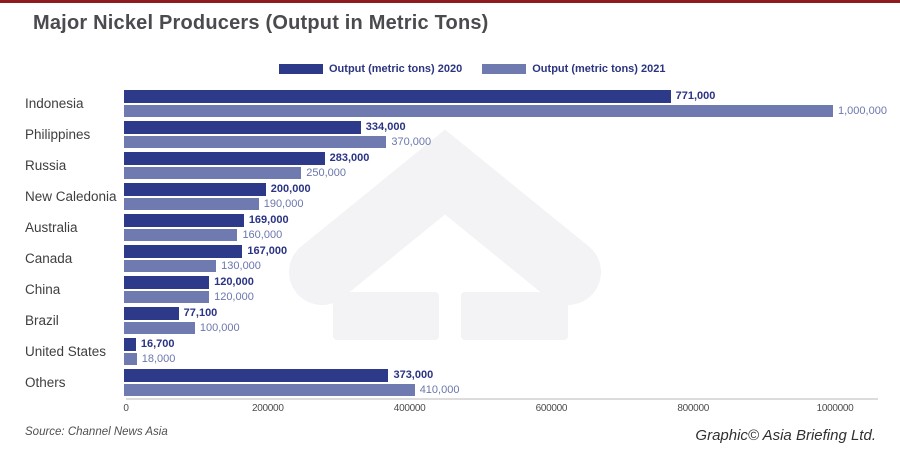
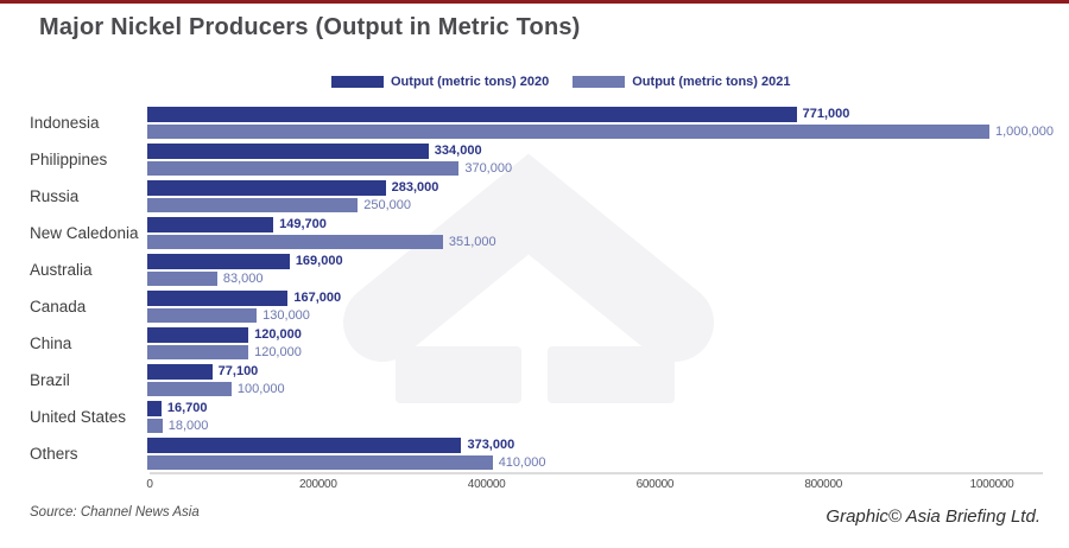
Output (metric tons) 2020/New Caledonia: 200,000 -> 149,700
Output (metric tons) 2021/New Caledonia: 190,000 -> 351,000
Output (metric tons) 2021/Australia: 160,000 -> 83,000
